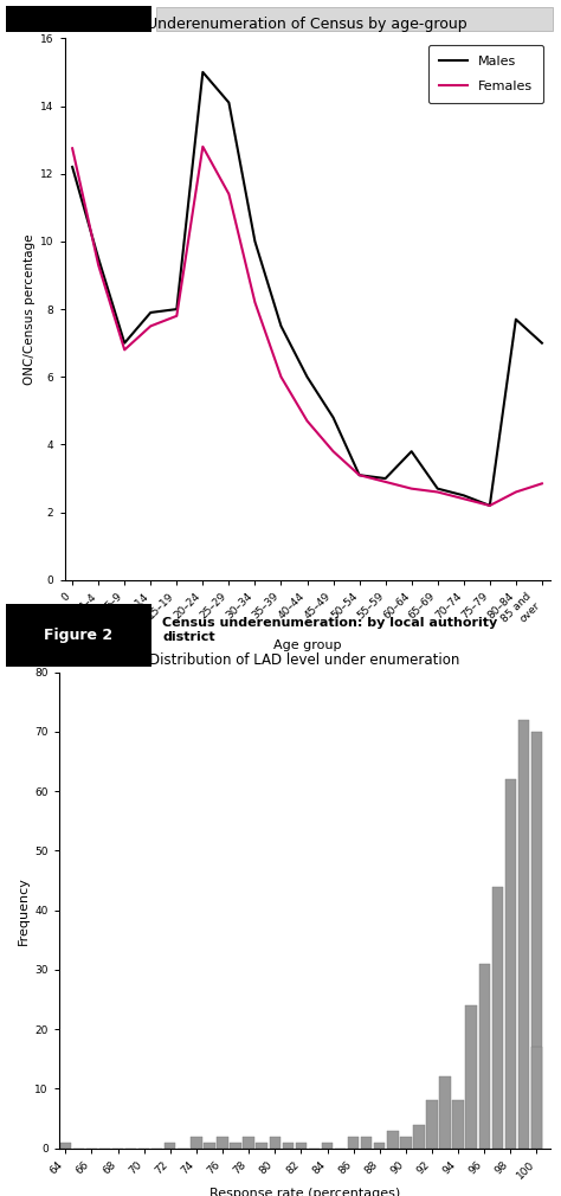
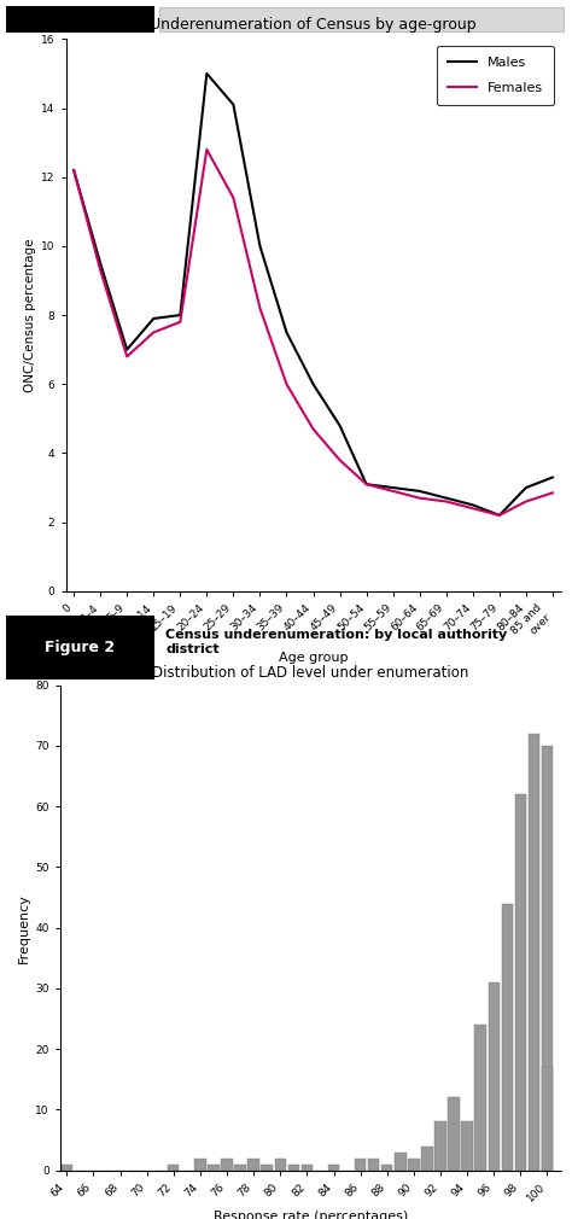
Underenumeration of Census by age-group/Females/0: 12.75 -> 12.20
Underenumeration of Census by age-group/Males/60–64: 3.8 -> 2.9
Underenumeration of Census by age-group/Males/80–84: 7.7 -> 3.0
Underenumeration of Census by age-group/Males/85 and over: 7.0 -> 3.3
